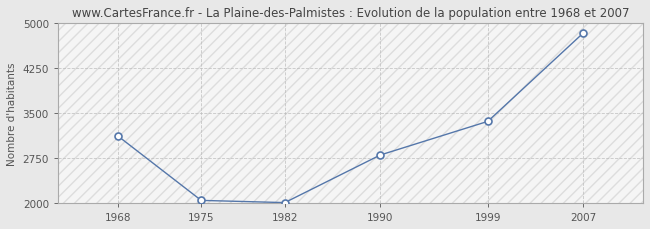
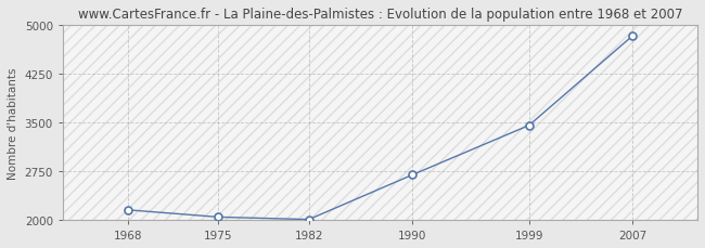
1968: 3120 -> 2150
1990: 2800 -> 2690
1999: 3360 -> 3460
